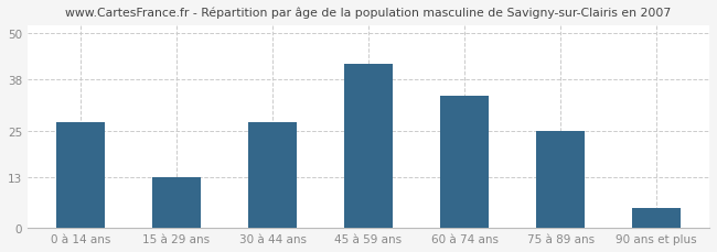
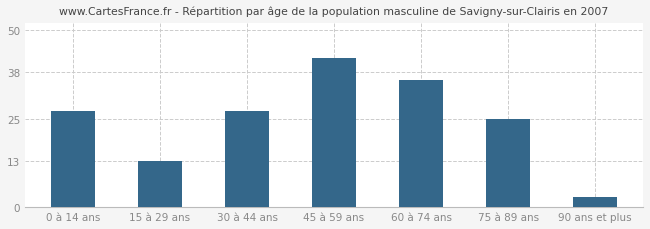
60 à 74 ans: 34 -> 36
90 ans et plus: 5 -> 3
